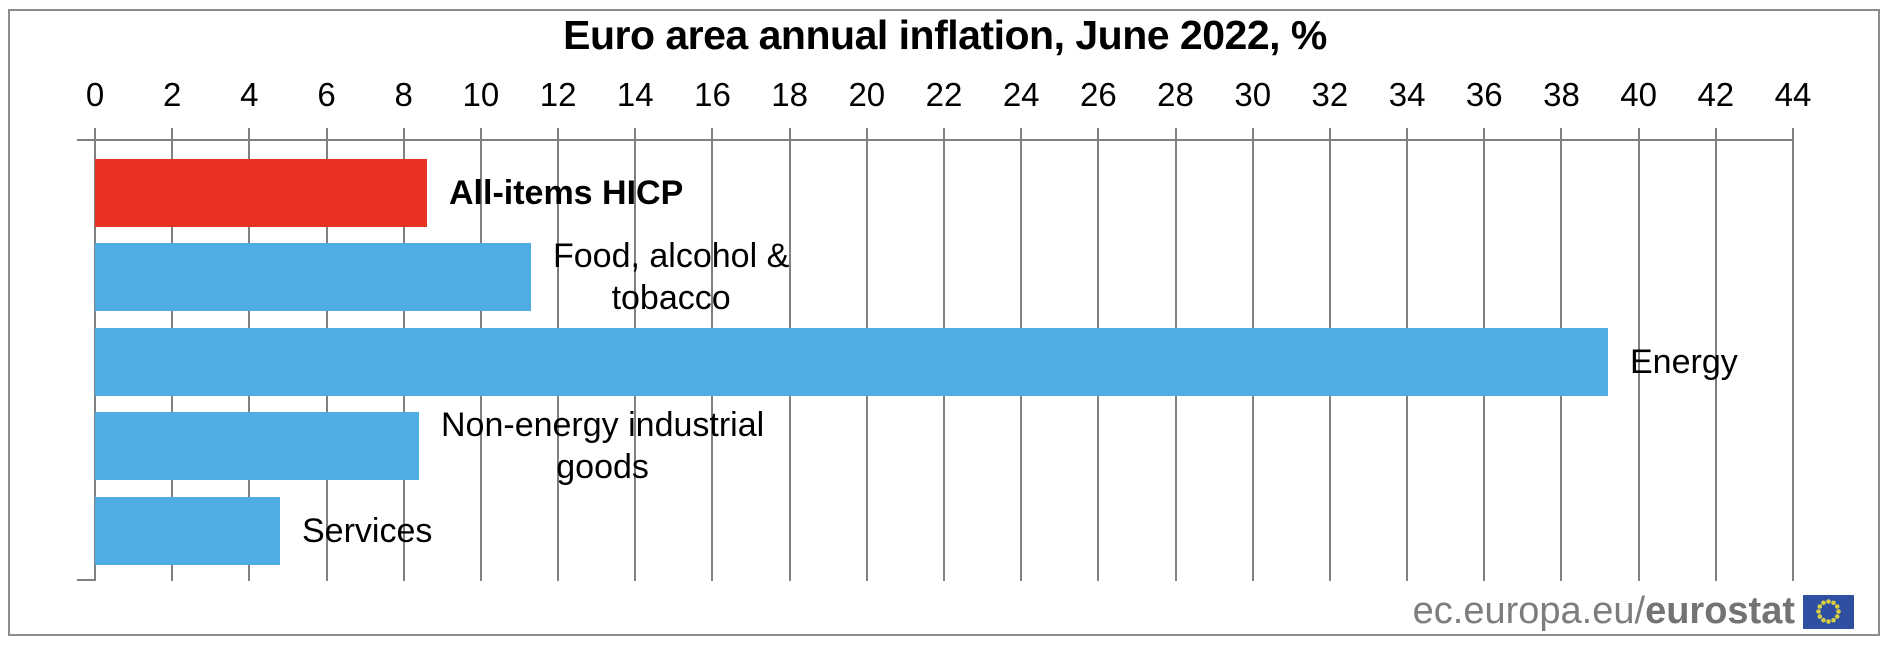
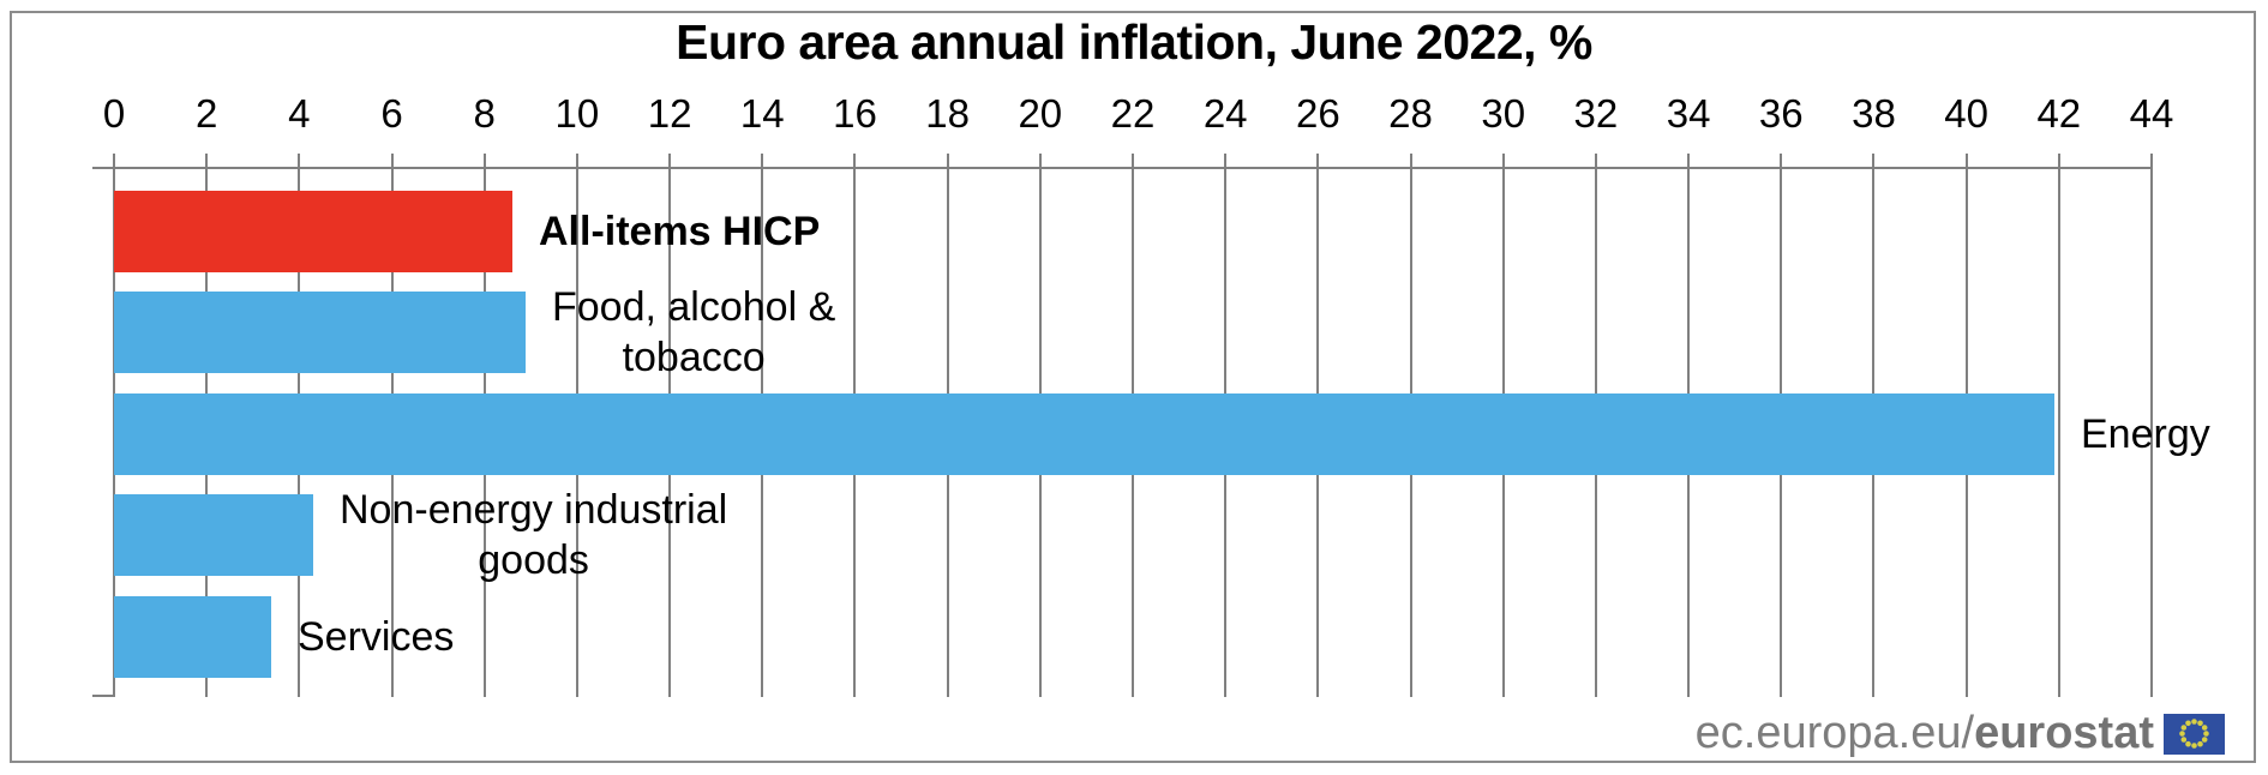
Food, alcohol & tobacco: 11.3 -> 8.9
Energy: 39.2 -> 41.9
Non-energy industrial goods: 8.4 -> 4.3
Services: 4.8 -> 3.4
